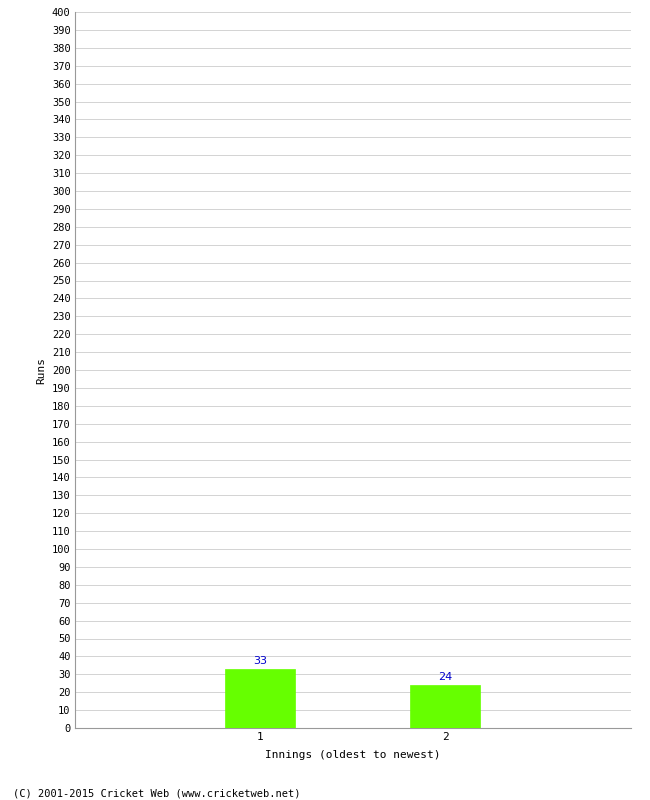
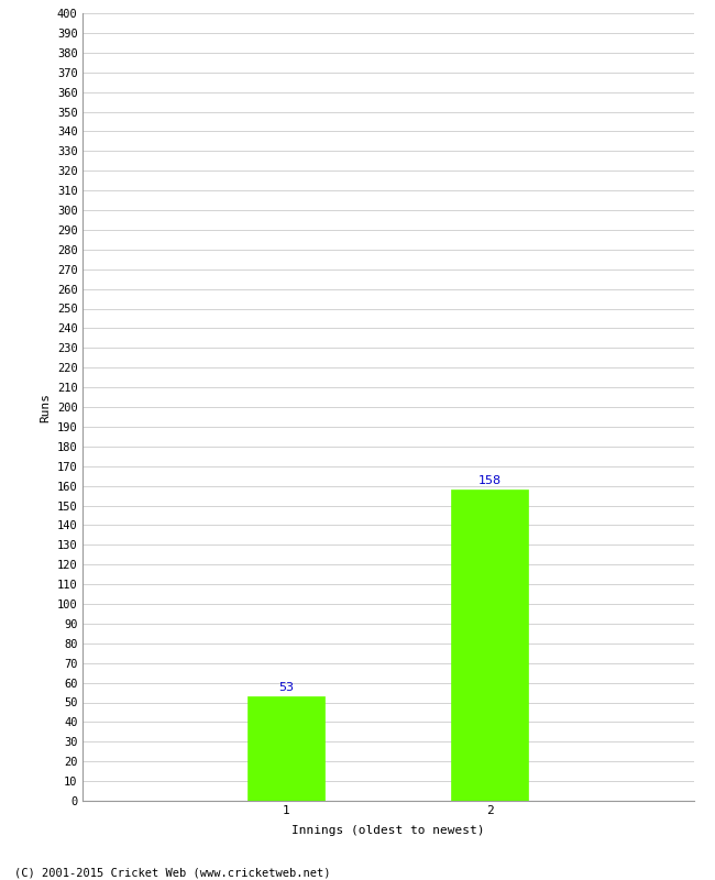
1: 33 -> 53
2: 24 -> 158
